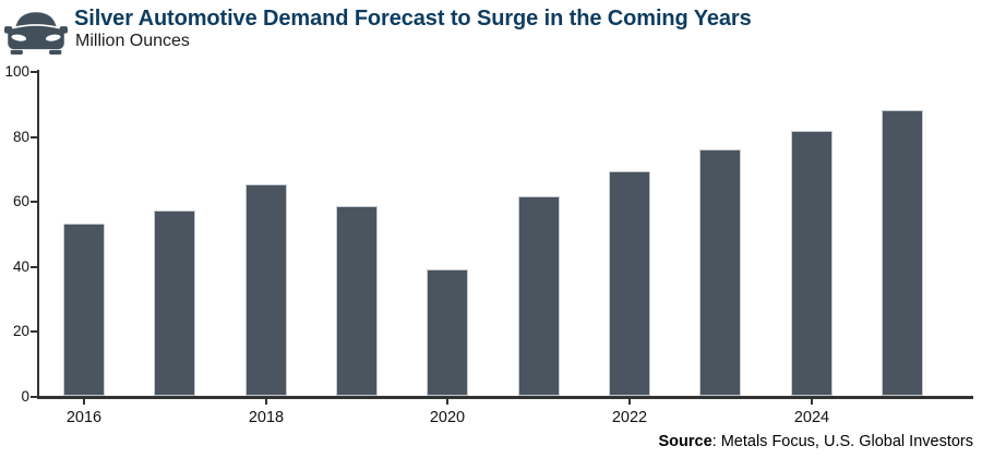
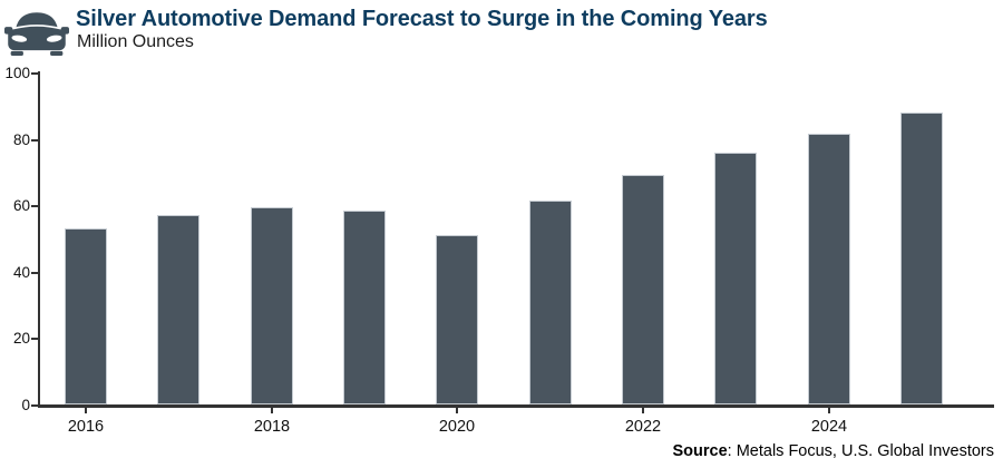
2018: 65 -> 60
2020: 39 -> 51
